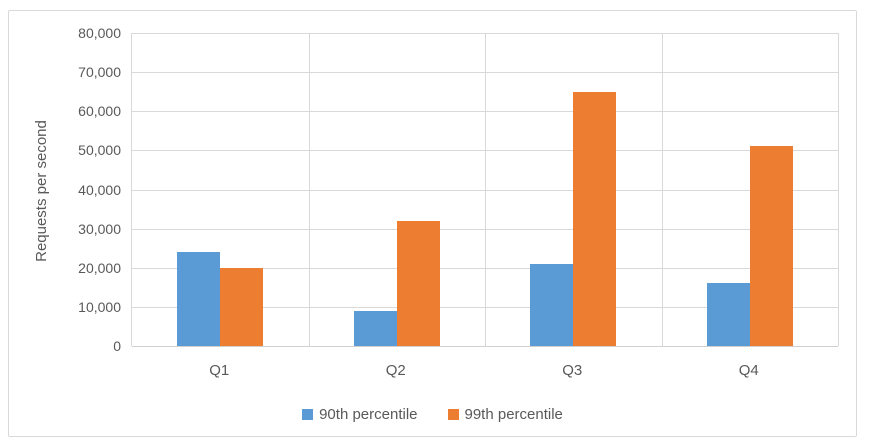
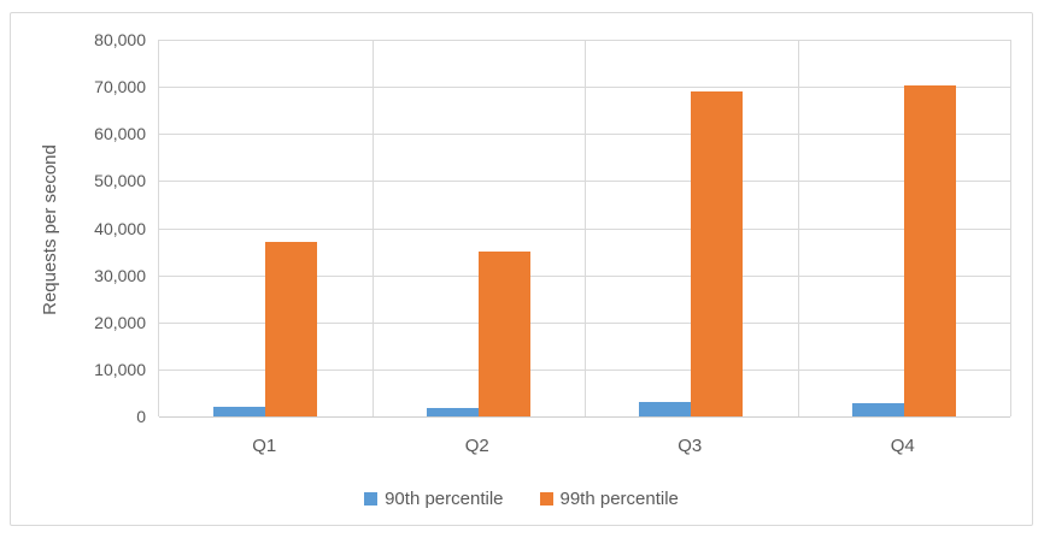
90th percentile/Q1: 24000 -> 2000
99th percentile/Q1: 20000 -> 37000
90th percentile/Q2: 9000 -> 2000
99th percentile/Q2: 32000 -> 35000
90th percentile/Q3: 21000 -> 3000
99th percentile/Q3: 65000 -> 69000
90th percentile/Q4: 16000 -> 3000
99th percentile/Q4: 51000 -> 70000
